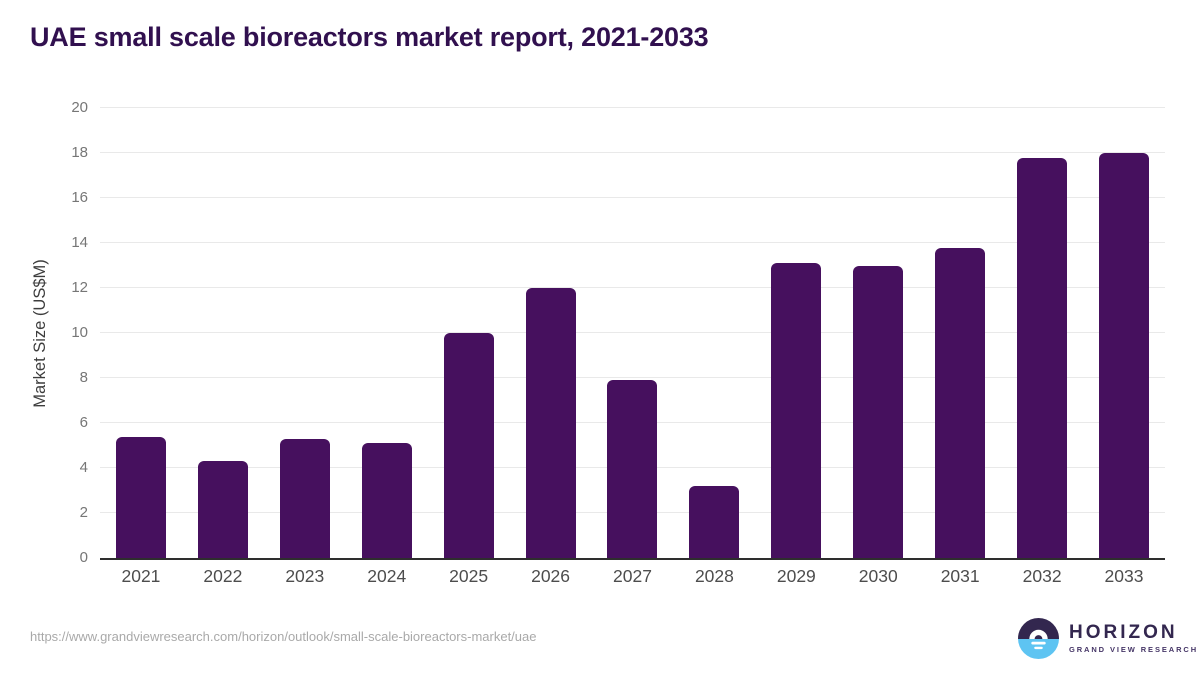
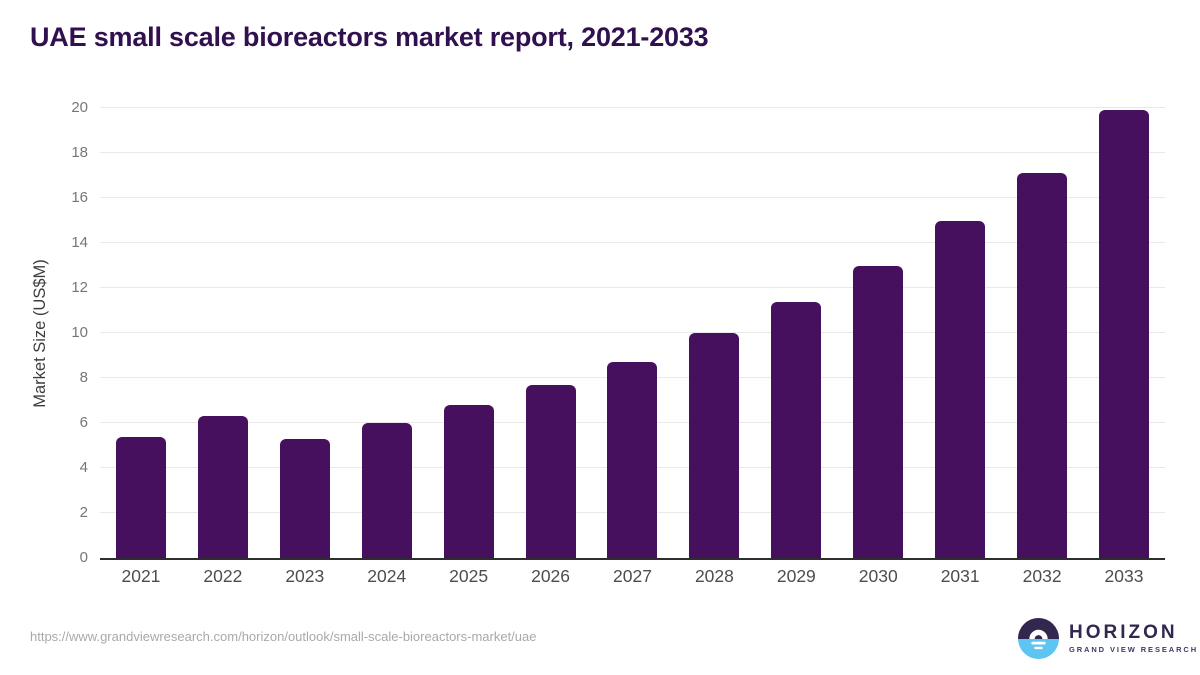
2022: 4.3 -> 6.3
2024: 5.1 -> 6.0
2025: 10.0 -> 6.8
2026: 12.0 -> 7.7
2027: 7.9 -> 8.7
2028: 3.2 -> 10.0
2029: 13.1 -> 11.4
2031: 13.8 -> 15.0
2032: 17.8 -> 17.1
2033: 18.0 -> 19.9
